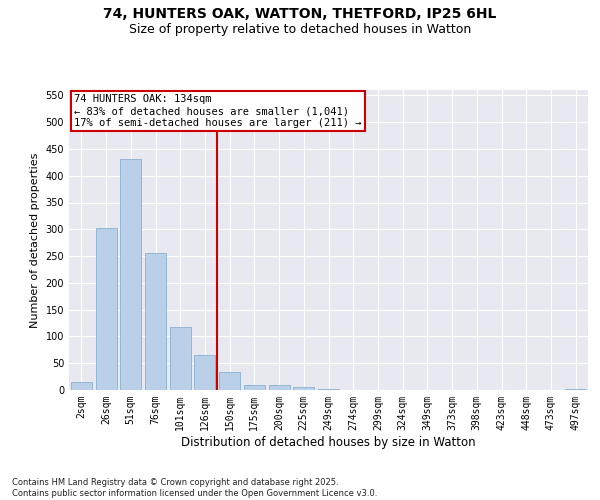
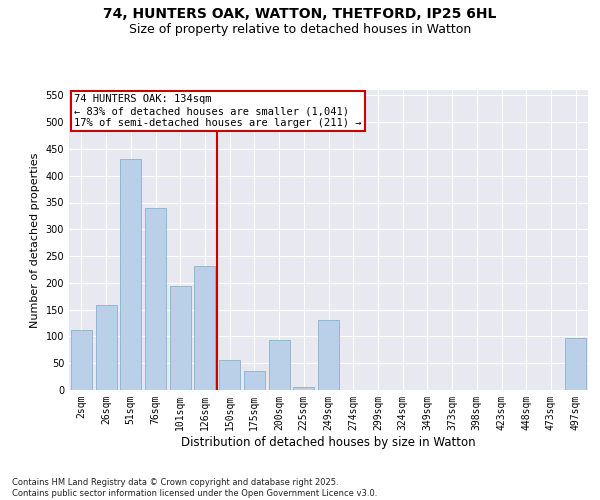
2sqm: 15 -> 112
26sqm: 302 -> 158
76sqm: 255 -> 340
101sqm: 118 -> 194
126sqm: 65 -> 232
150sqm: 33 -> 56
175sqm: 10 -> 36
200sqm: 10 -> 94
249sqm: 1 -> 130
497sqm: 2 -> 98
